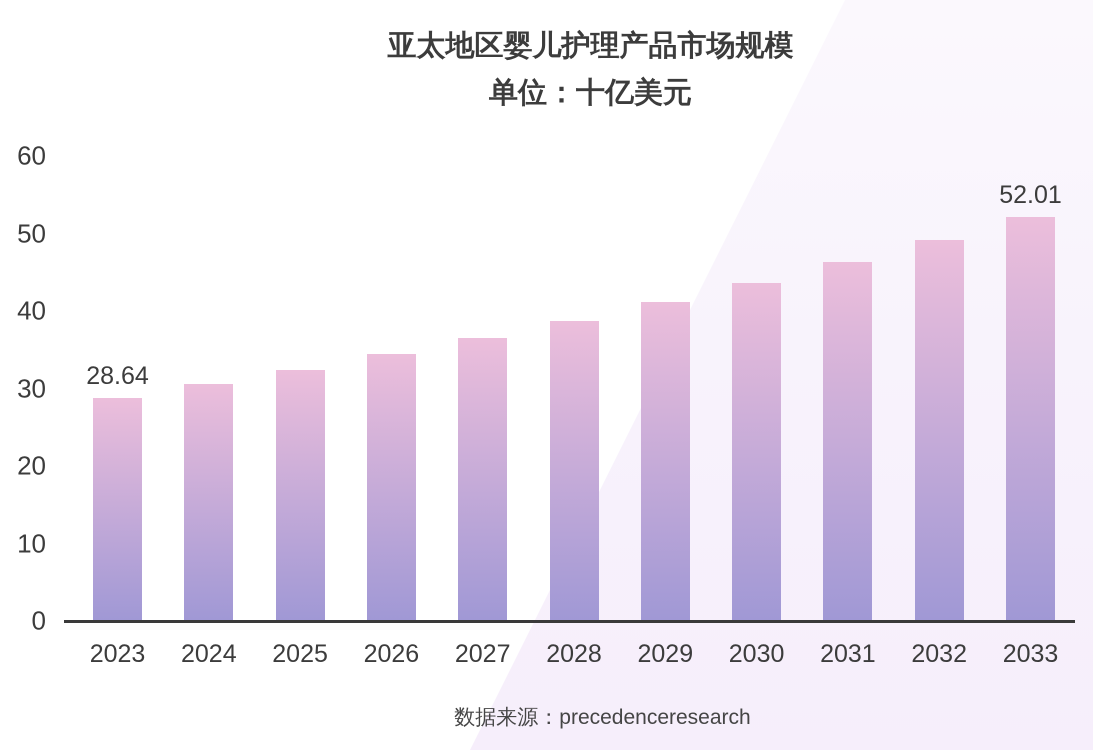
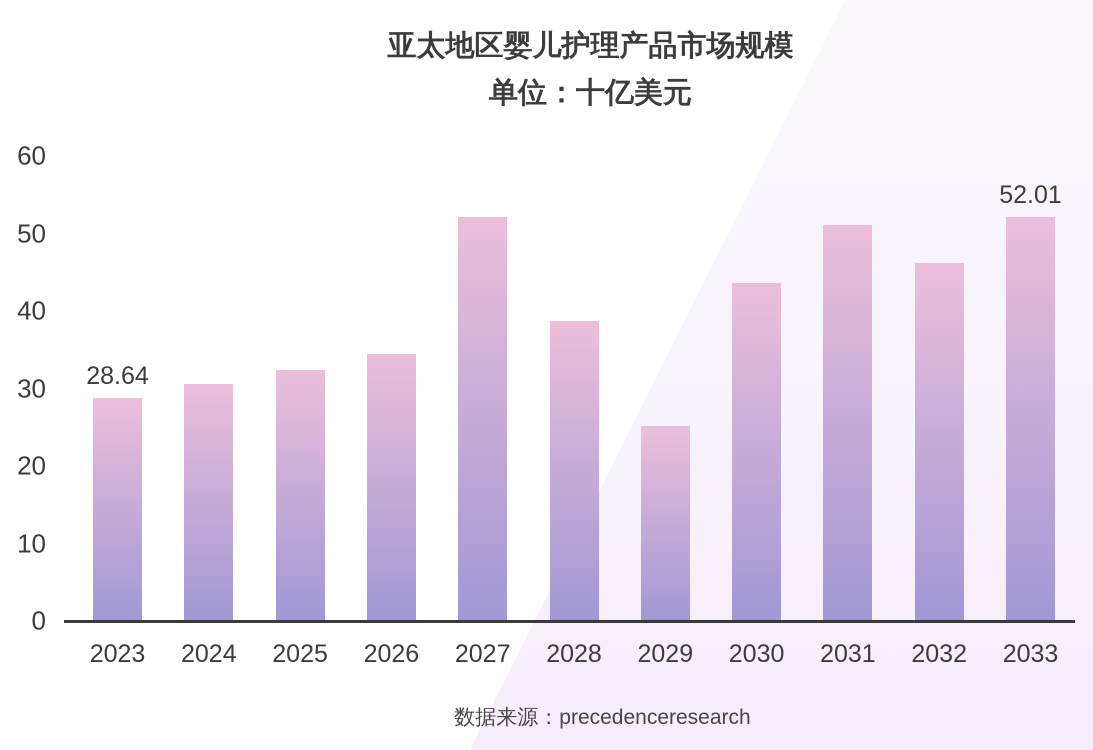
2027: 36 -> 52
2029: 41 -> 25
2031: 46 -> 51
2032: 49 -> 46
